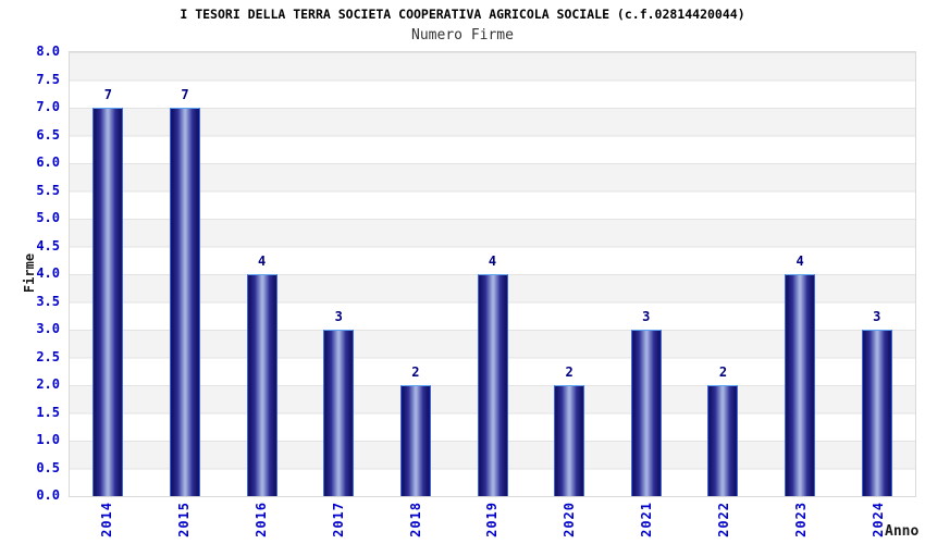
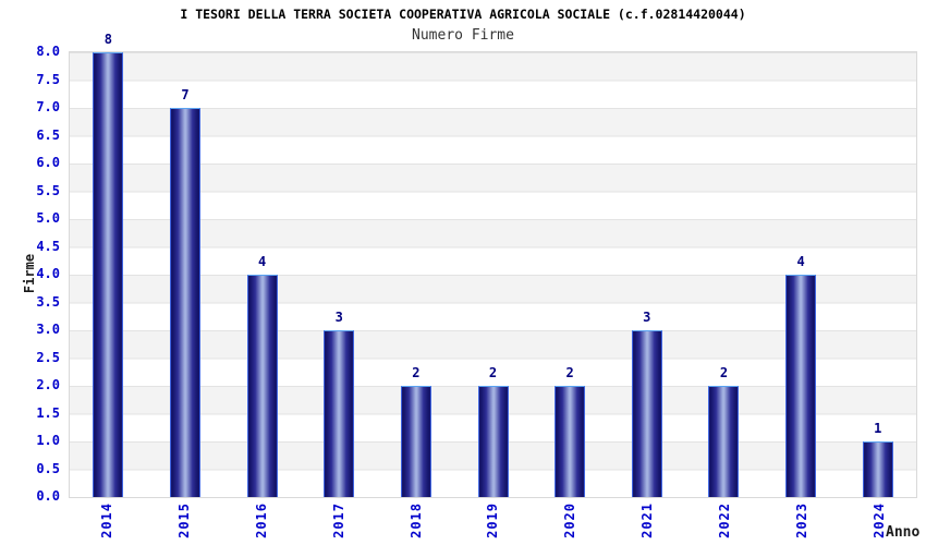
2014: 7 -> 8
2019: 4 -> 2
2024: 3 -> 1
